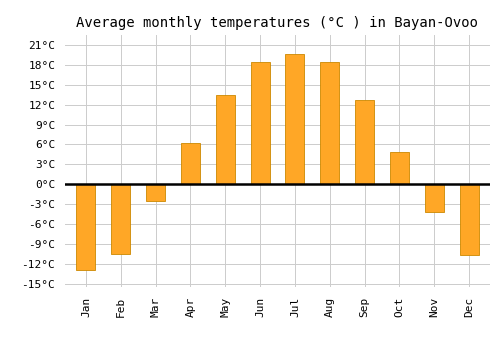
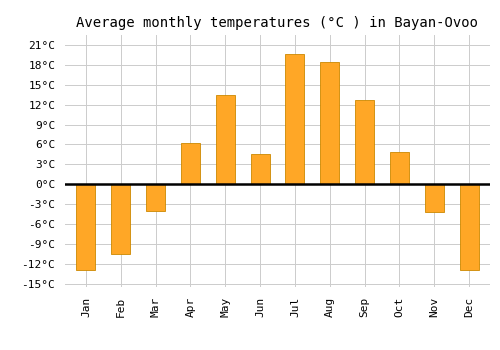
Mar: -2.5°C -> -4.0°C
Jun: 18.5°C -> 4.6°C
Dec: -10.7°C -> -13.0°C
